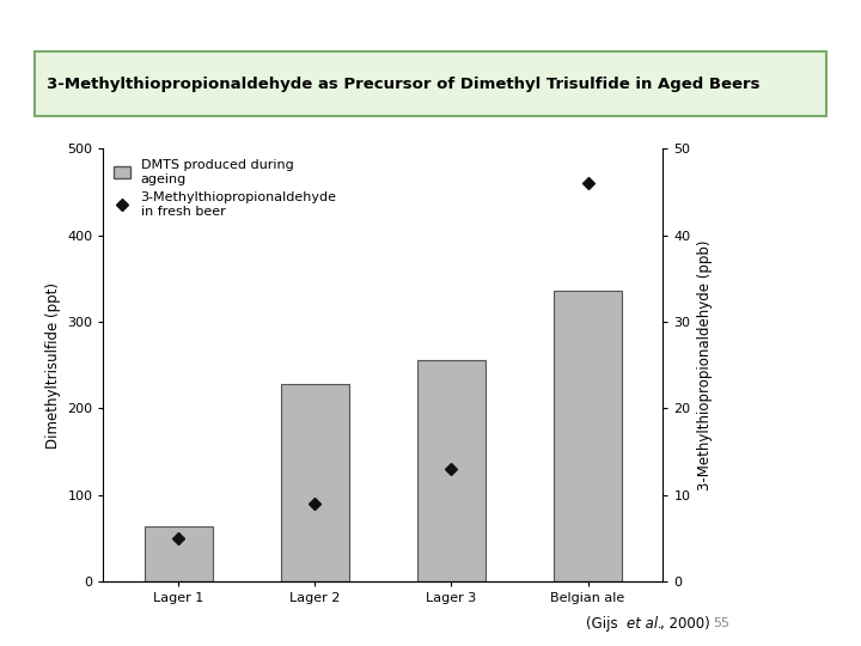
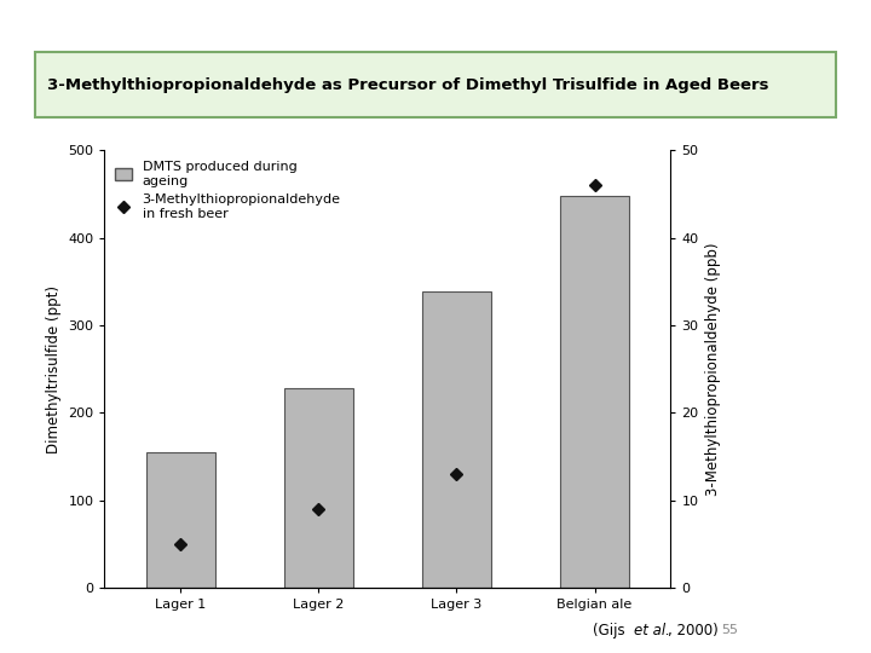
DMTS produced during ageing/Lager 1: 64 -> 155
DMTS produced during ageing/Lager 3: 256 -> 338
DMTS produced during ageing/Belgian ale: 336 -> 448
